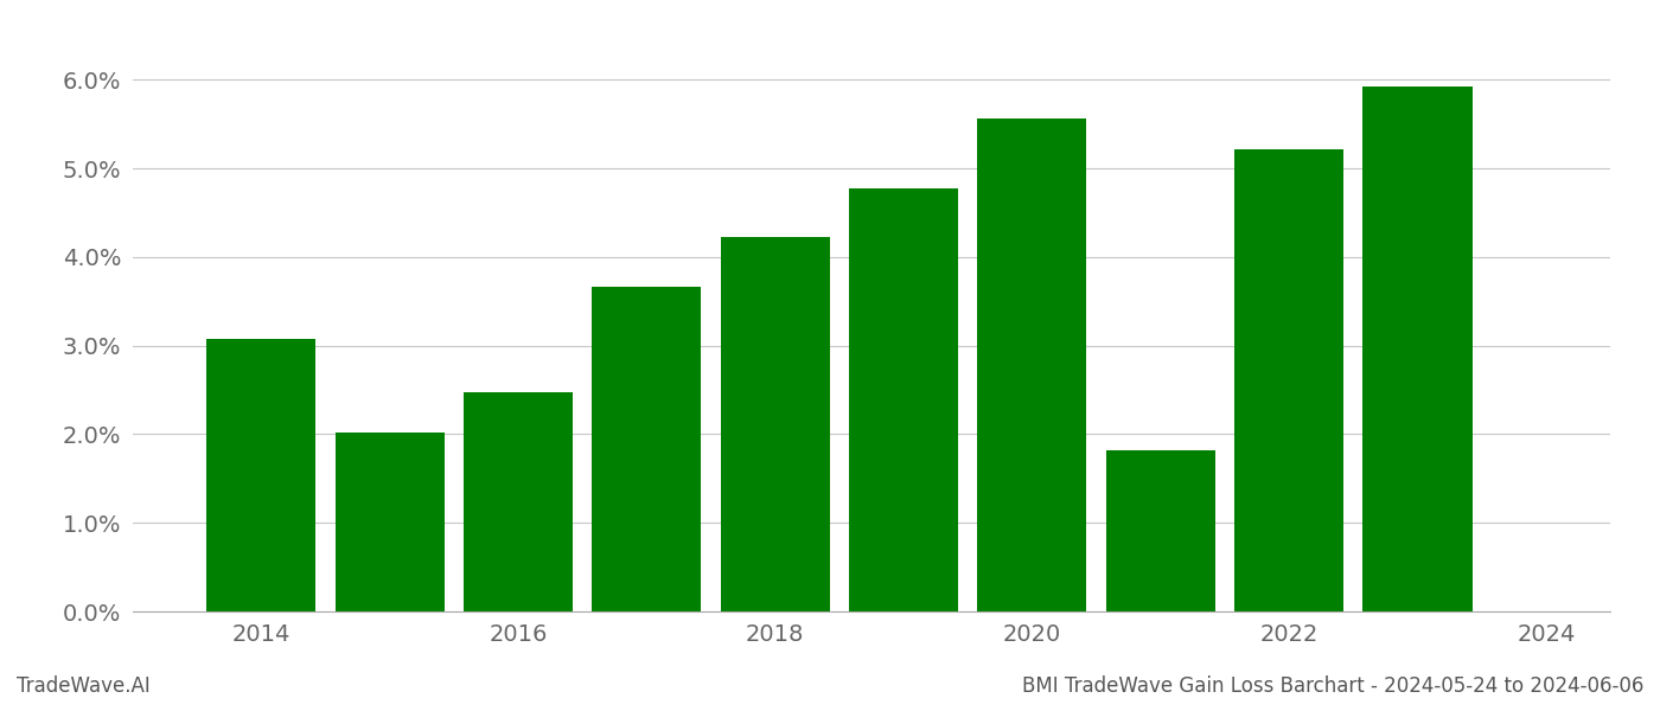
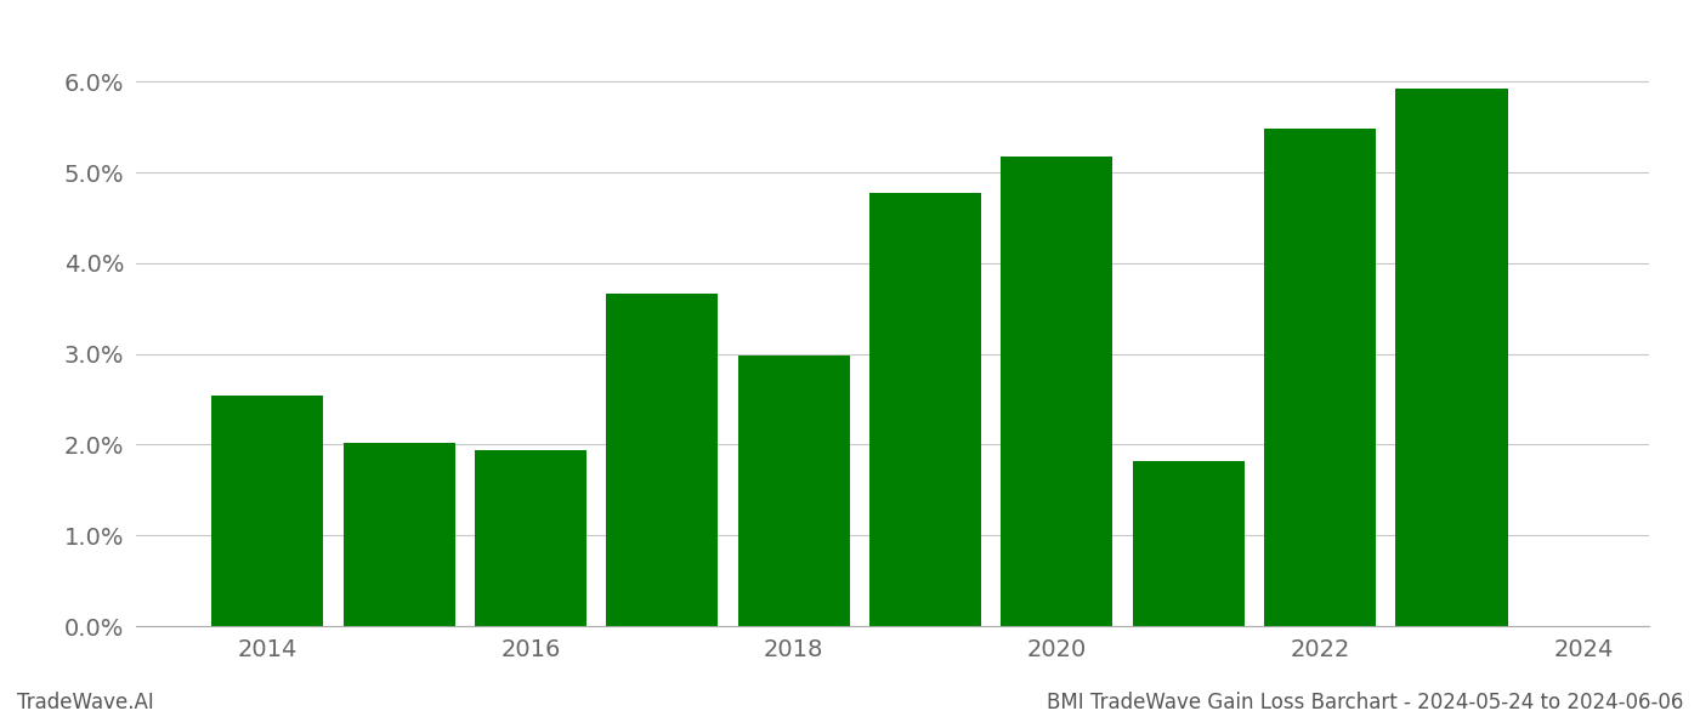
2014: 3.07% -> 2.54%
2016: 2.47% -> 1.94%
2018: 4.22% -> 2.98%
2020: 5.57% -> 5.18%
2022: 5.22% -> 5.48%
